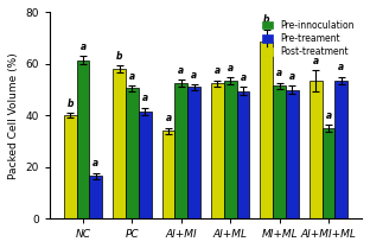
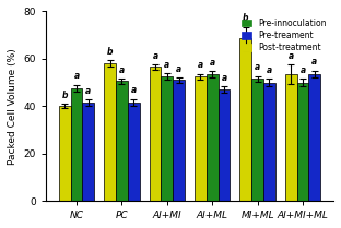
Pre-innoculation/NC: 61.5 -> 47.5
Pre-treament/NC: 16.5 -> 41.5
Post-treatment/AI+MI: 34.0 -> 56.5
Pre-treament/AI+ML: 49.5 -> 47.0
Pre-innoculation/AI+MI+ML: 35.0 -> 50.0
